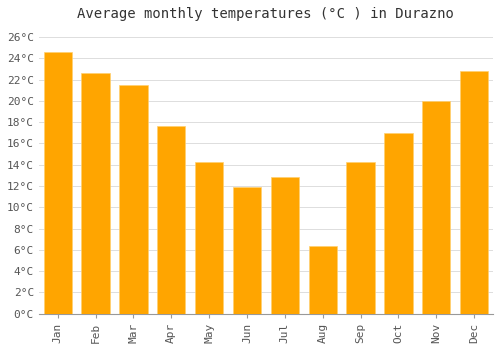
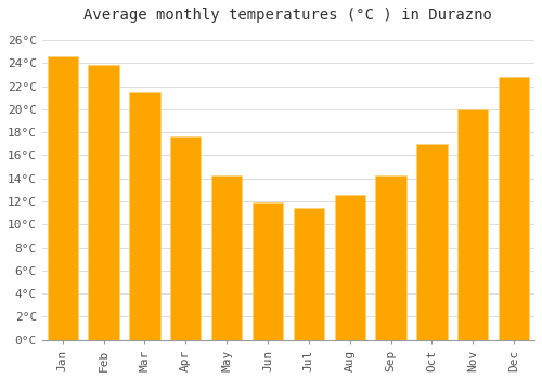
Feb: 22.6°C -> 23.8°C
Jul: 12.8°C -> 11.4°C
Aug: 6.4°C -> 12.6°C
